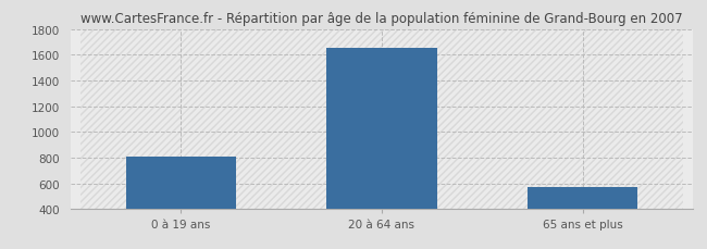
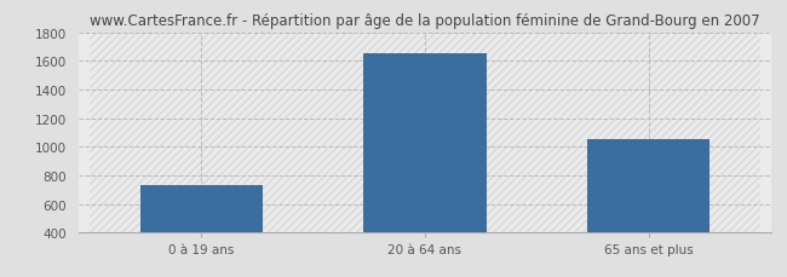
0 à 19 ans: 810 -> 730
65 ans et plus: 570 -> 1050
